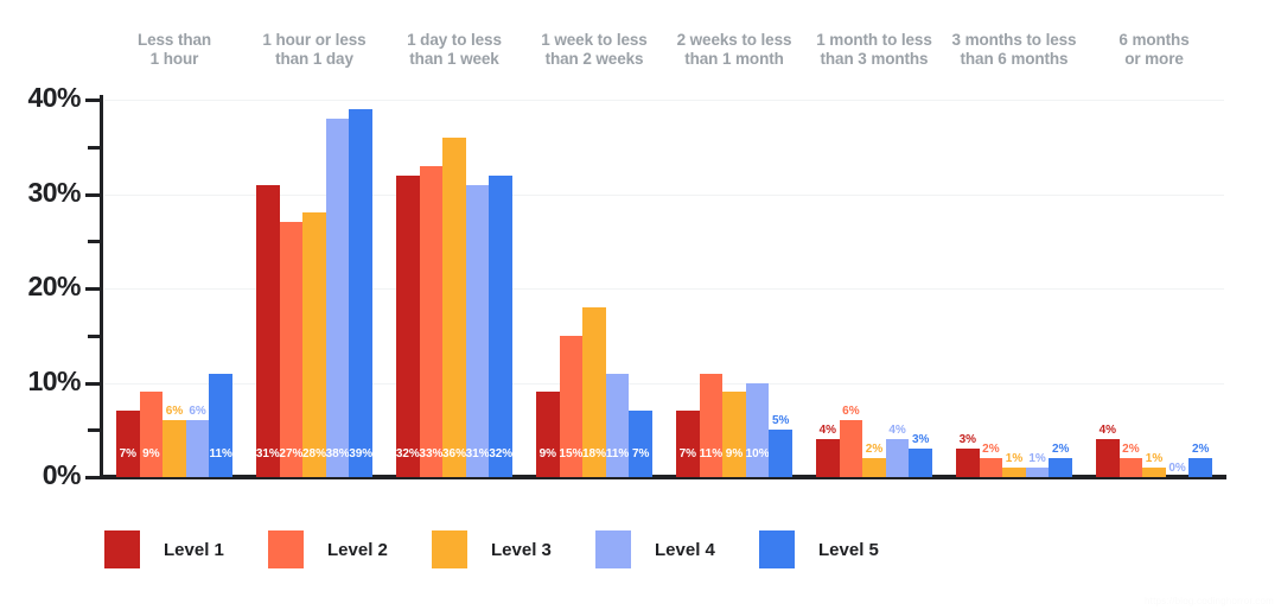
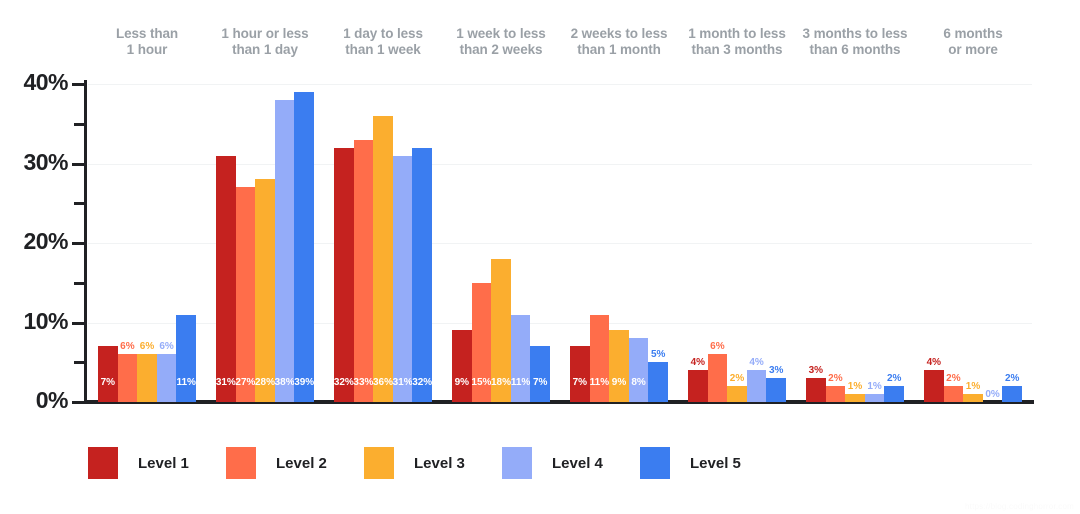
Level 2/Less than 1 hour: 9% -> 6%
Level 4/2 weeks to less than 1 month: 10% -> 8%
